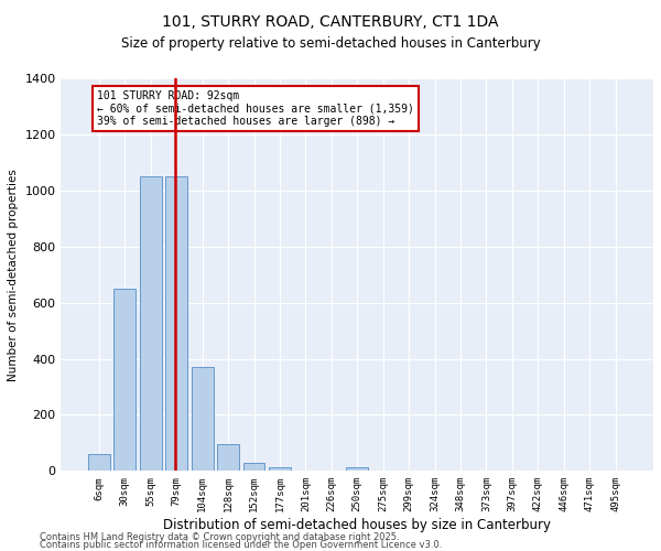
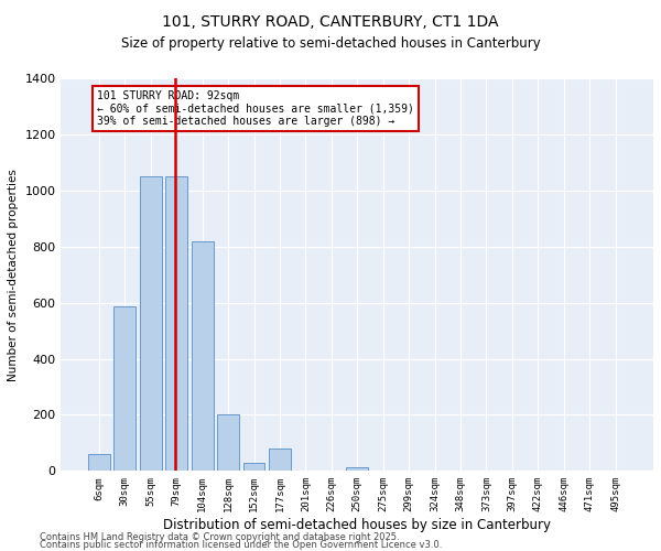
30sqm: 650 -> 585
104sqm: 370 -> 820
128sqm: 95 -> 200
177sqm: 12 -> 80
